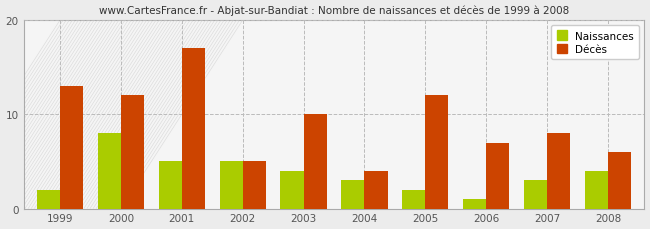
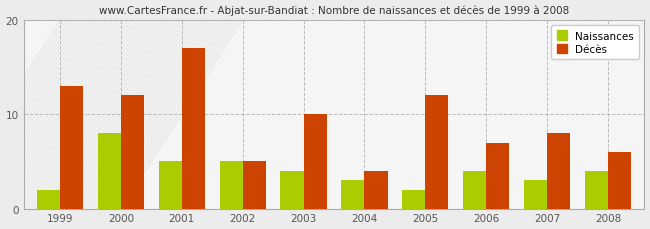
Naissances/2006: 1 -> 4
